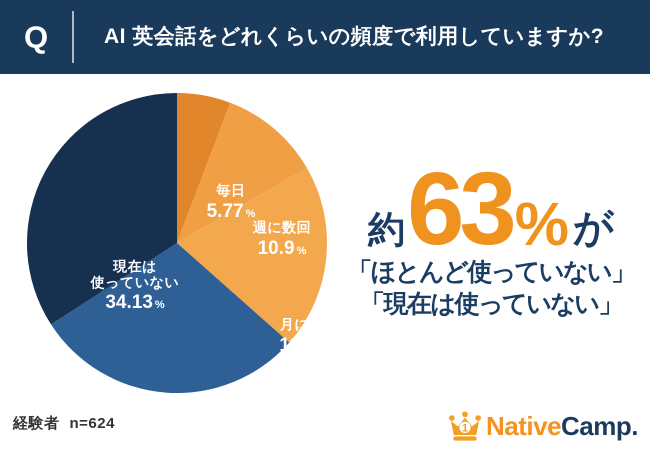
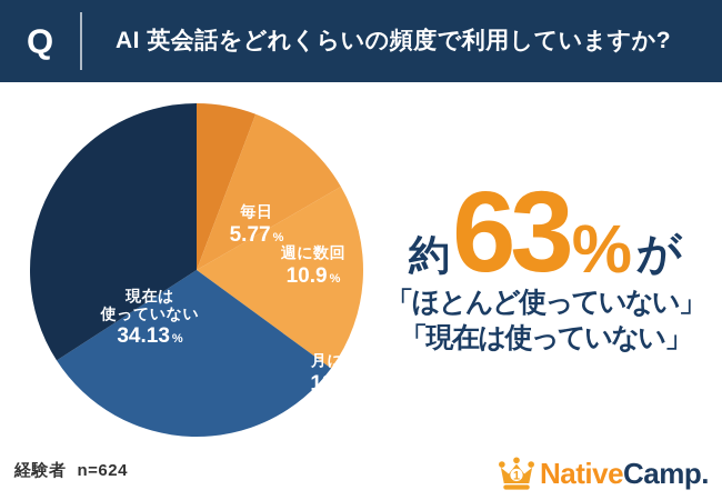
月に数回: 19.87 -> 18.38
ほとんど使っていない: 29.33 -> 30.82
